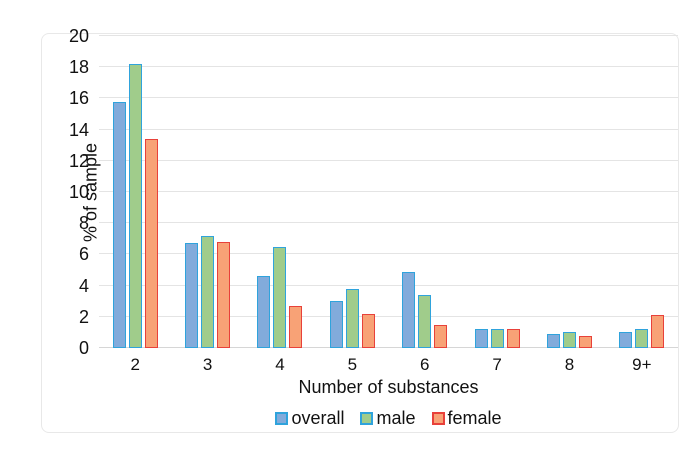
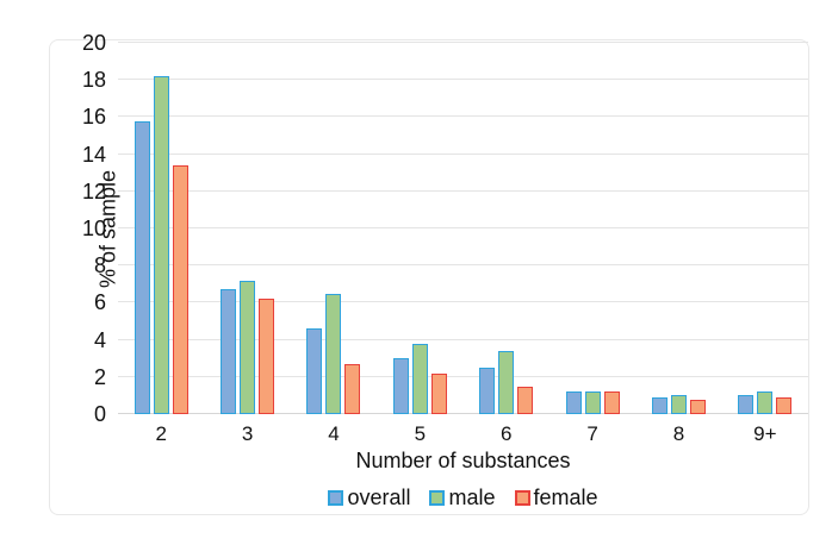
female/3: 6.8 -> 6.2
overall/6: 4.9 -> 2.5
female/9+: 2.1 -> 0.9
